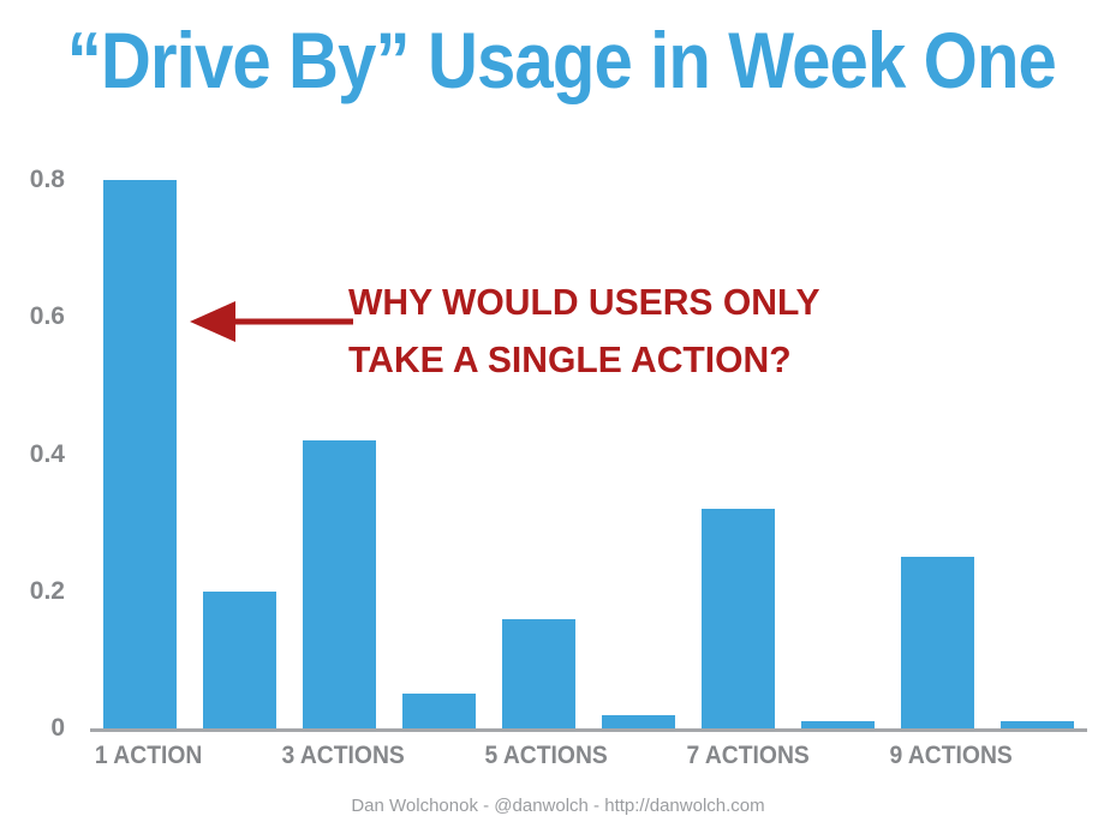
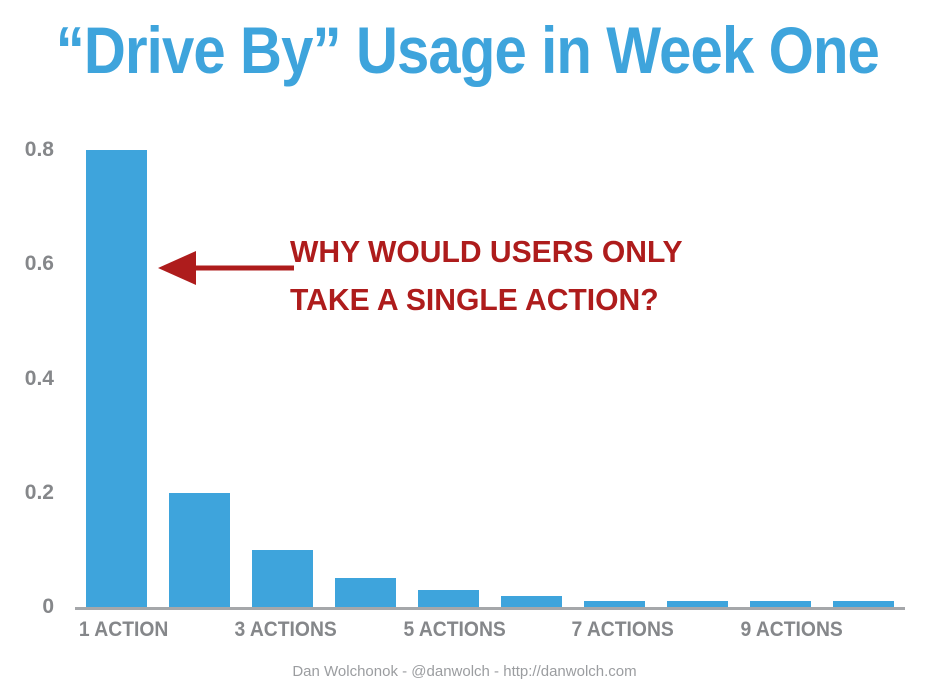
3 ACTIONS: 0.42 -> 0.10
5 ACTIONS: 0.16 -> 0.03
7 ACTIONS: 0.32 -> 0.01
9 ACTIONS: 0.25 -> 0.01
